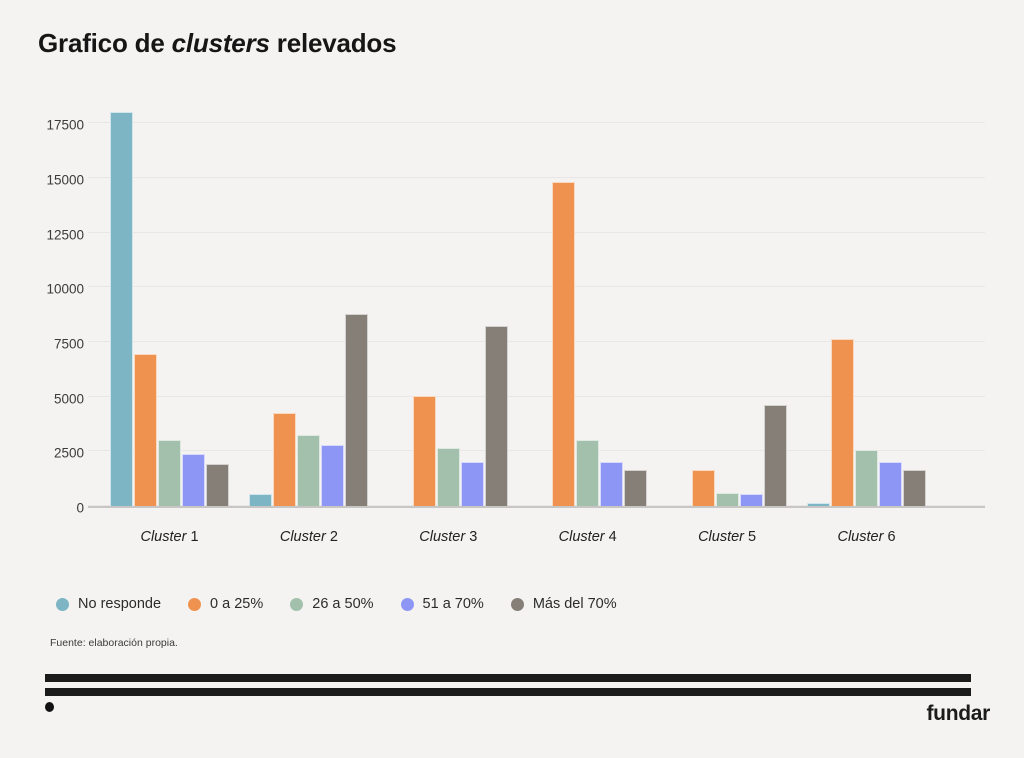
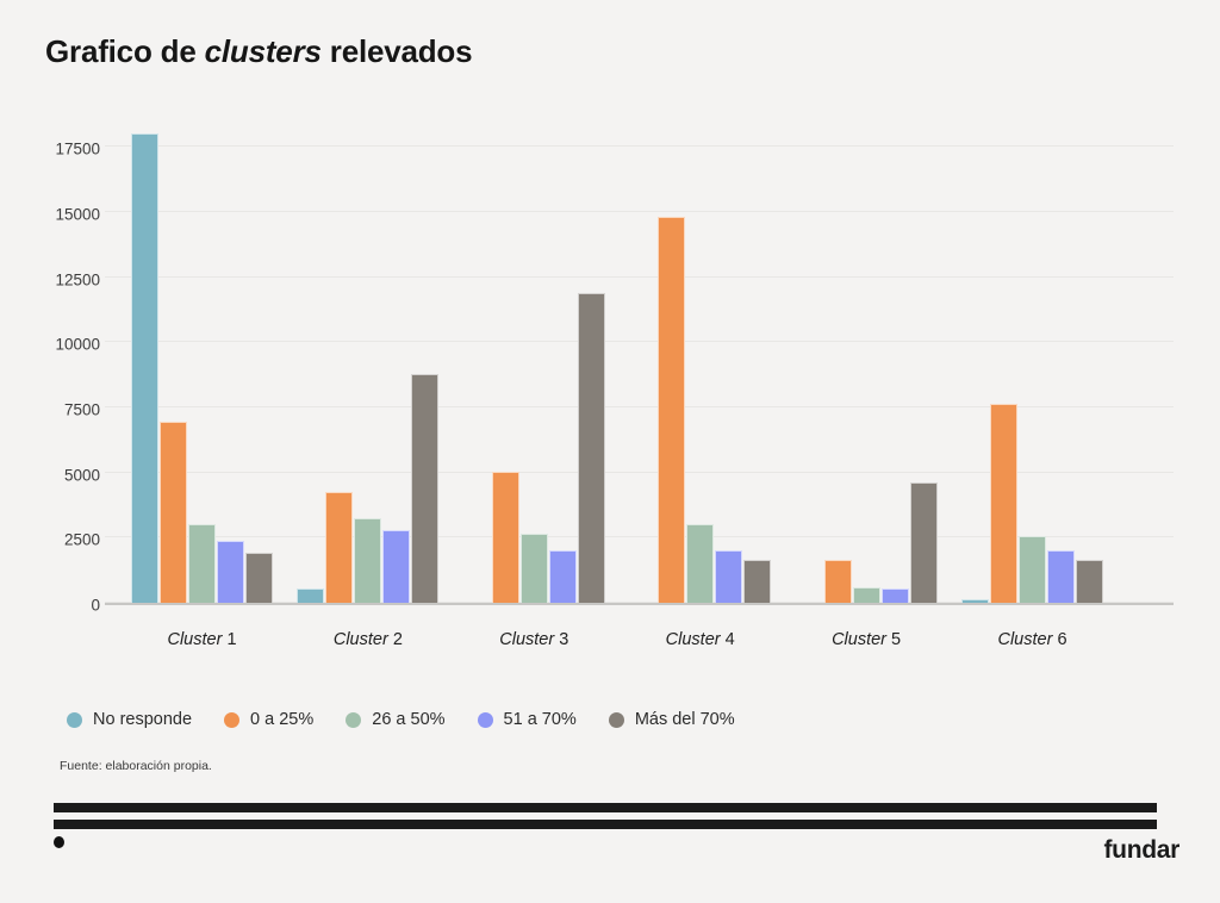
Más del 70%/Cluster 3: 8200 -> 11900
